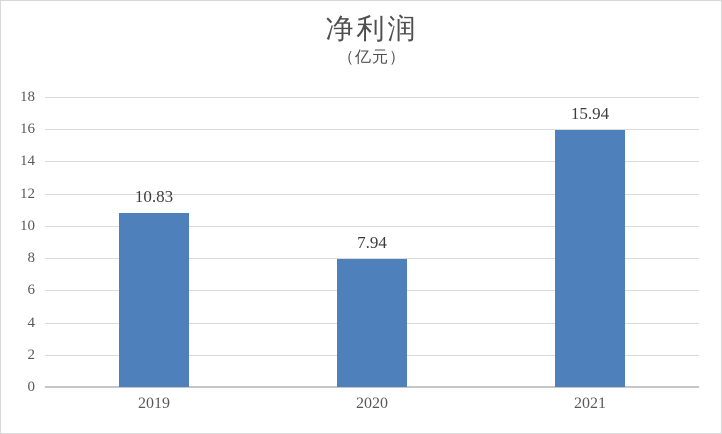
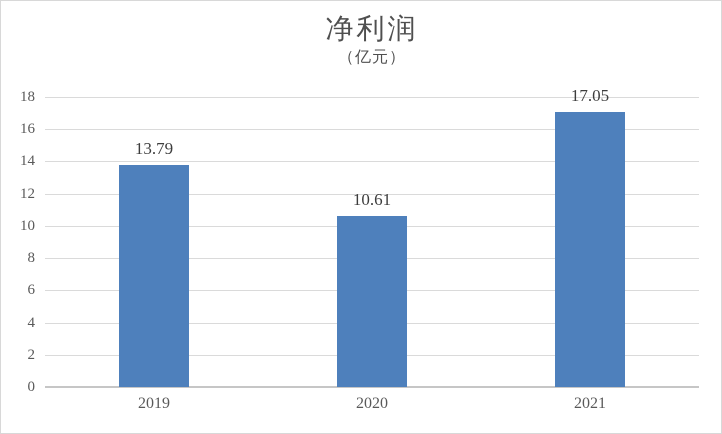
2019: 10.83 -> 13.79
2020: 7.94 -> 10.61
2021: 15.94 -> 17.05
